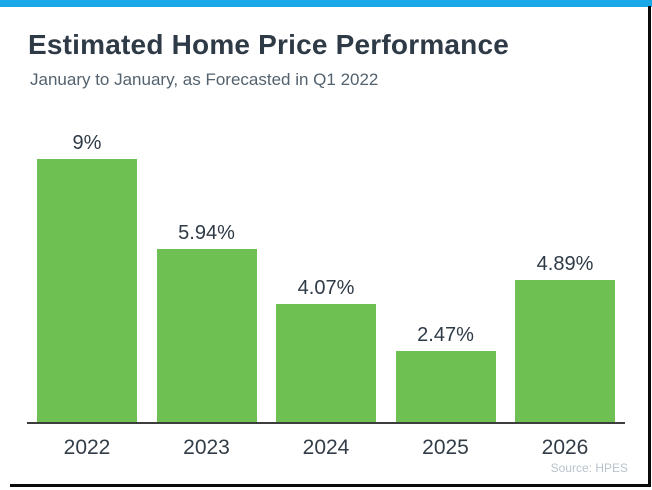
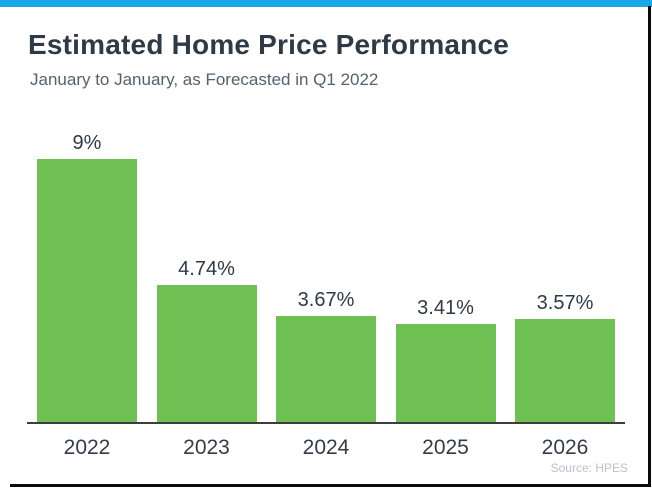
2023: 5.94% -> 4.74%
2024: 4.07% -> 3.67%
2025: 2.47% -> 3.41%
2026: 4.89% -> 3.57%
